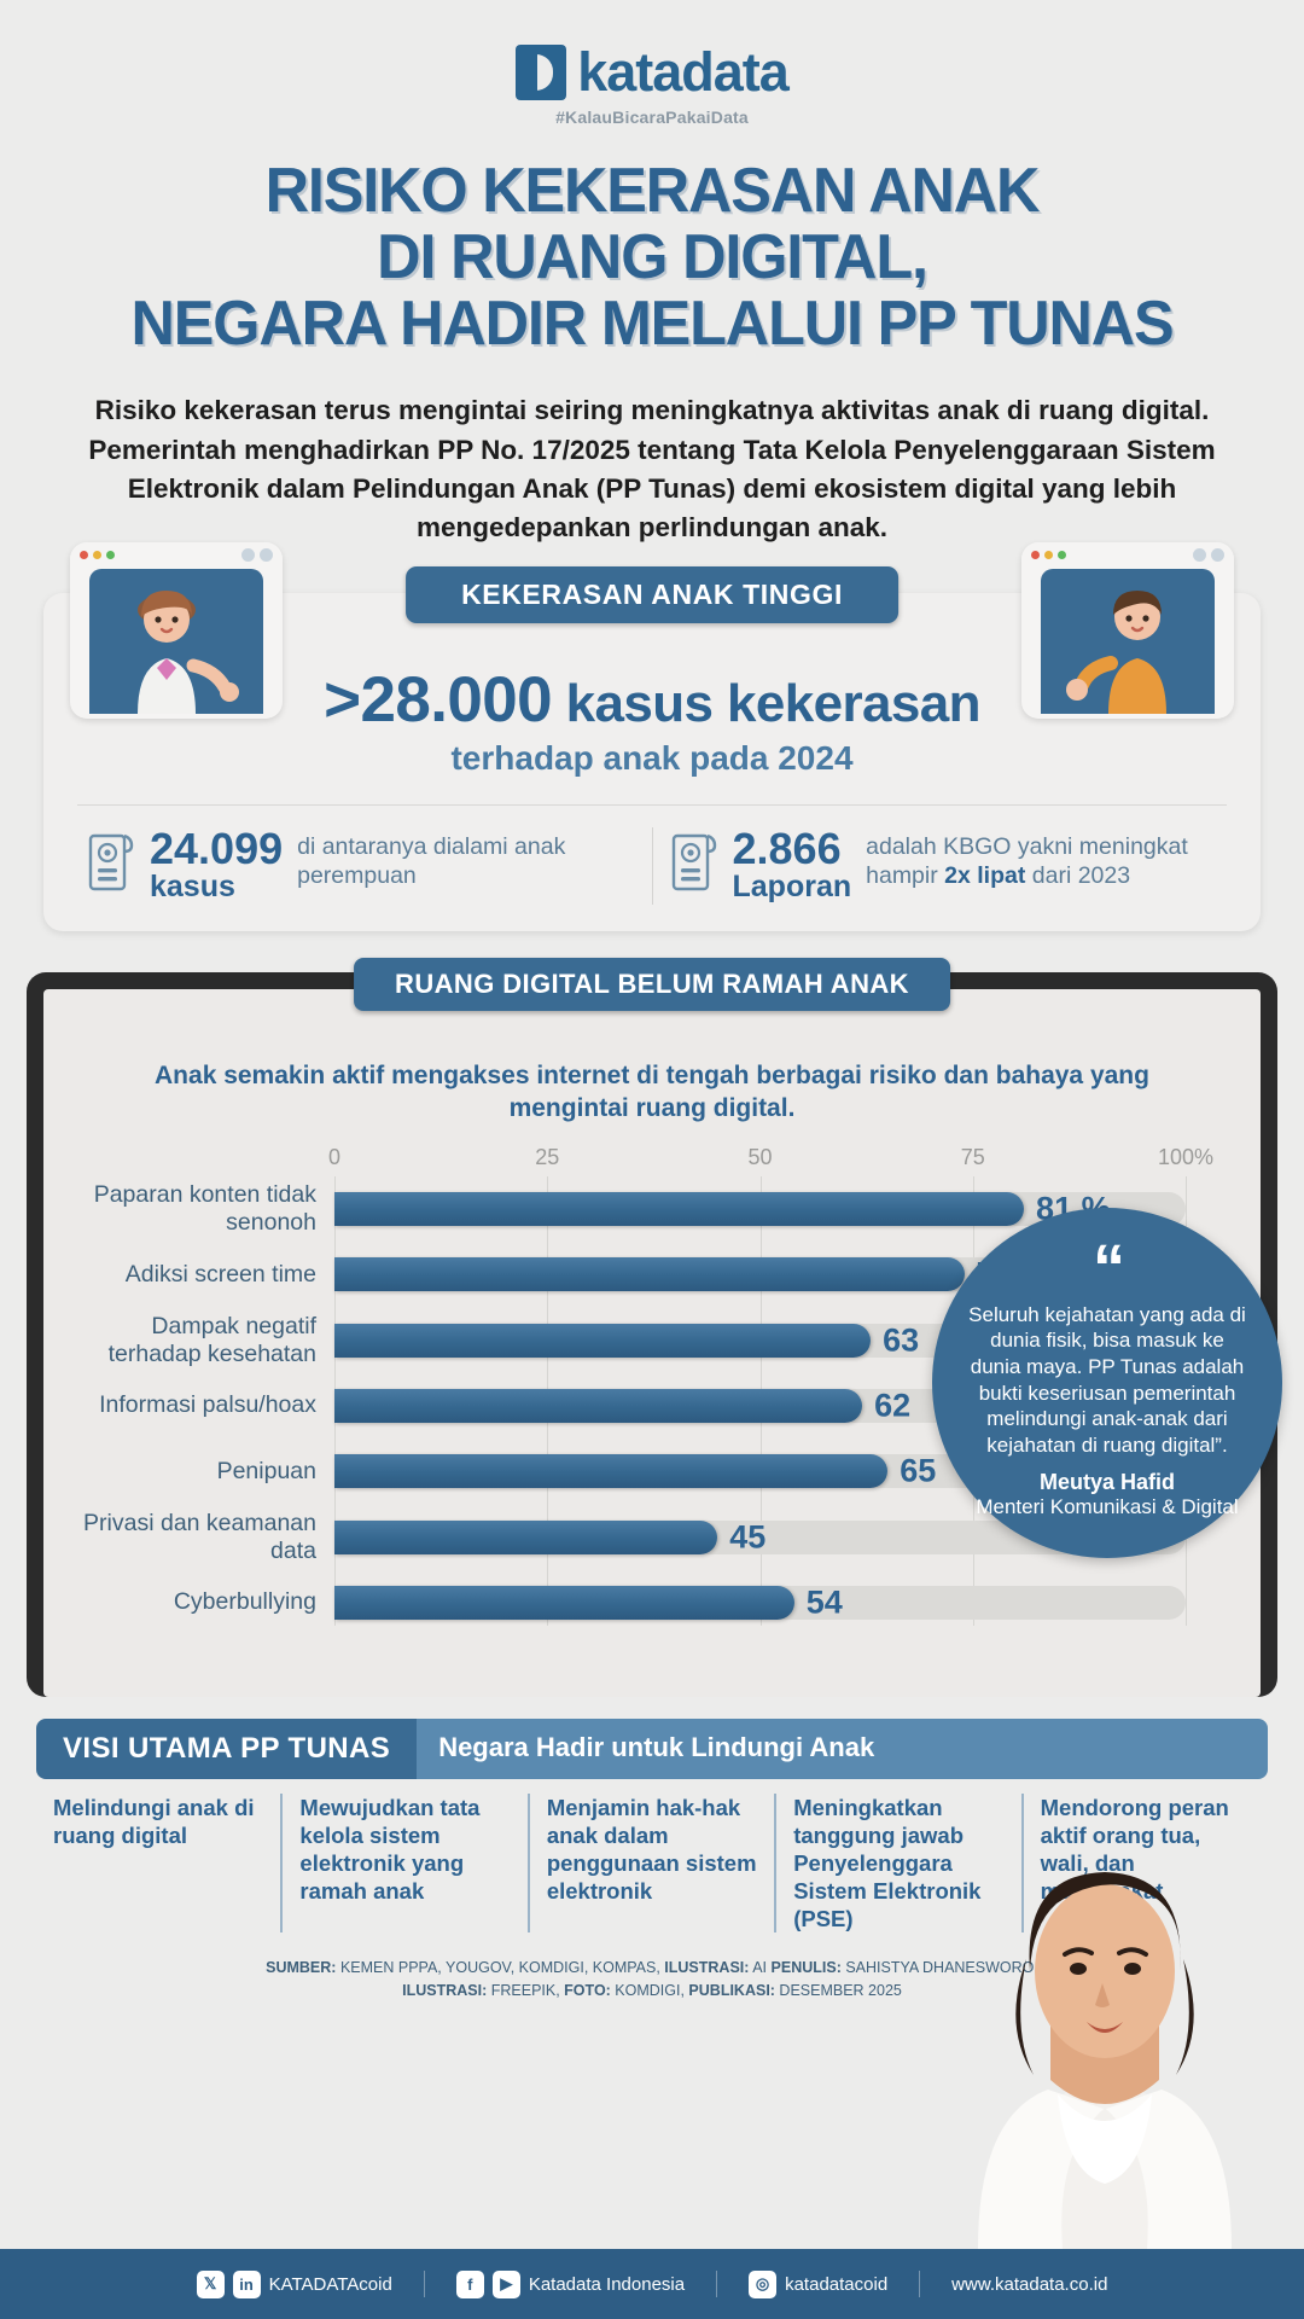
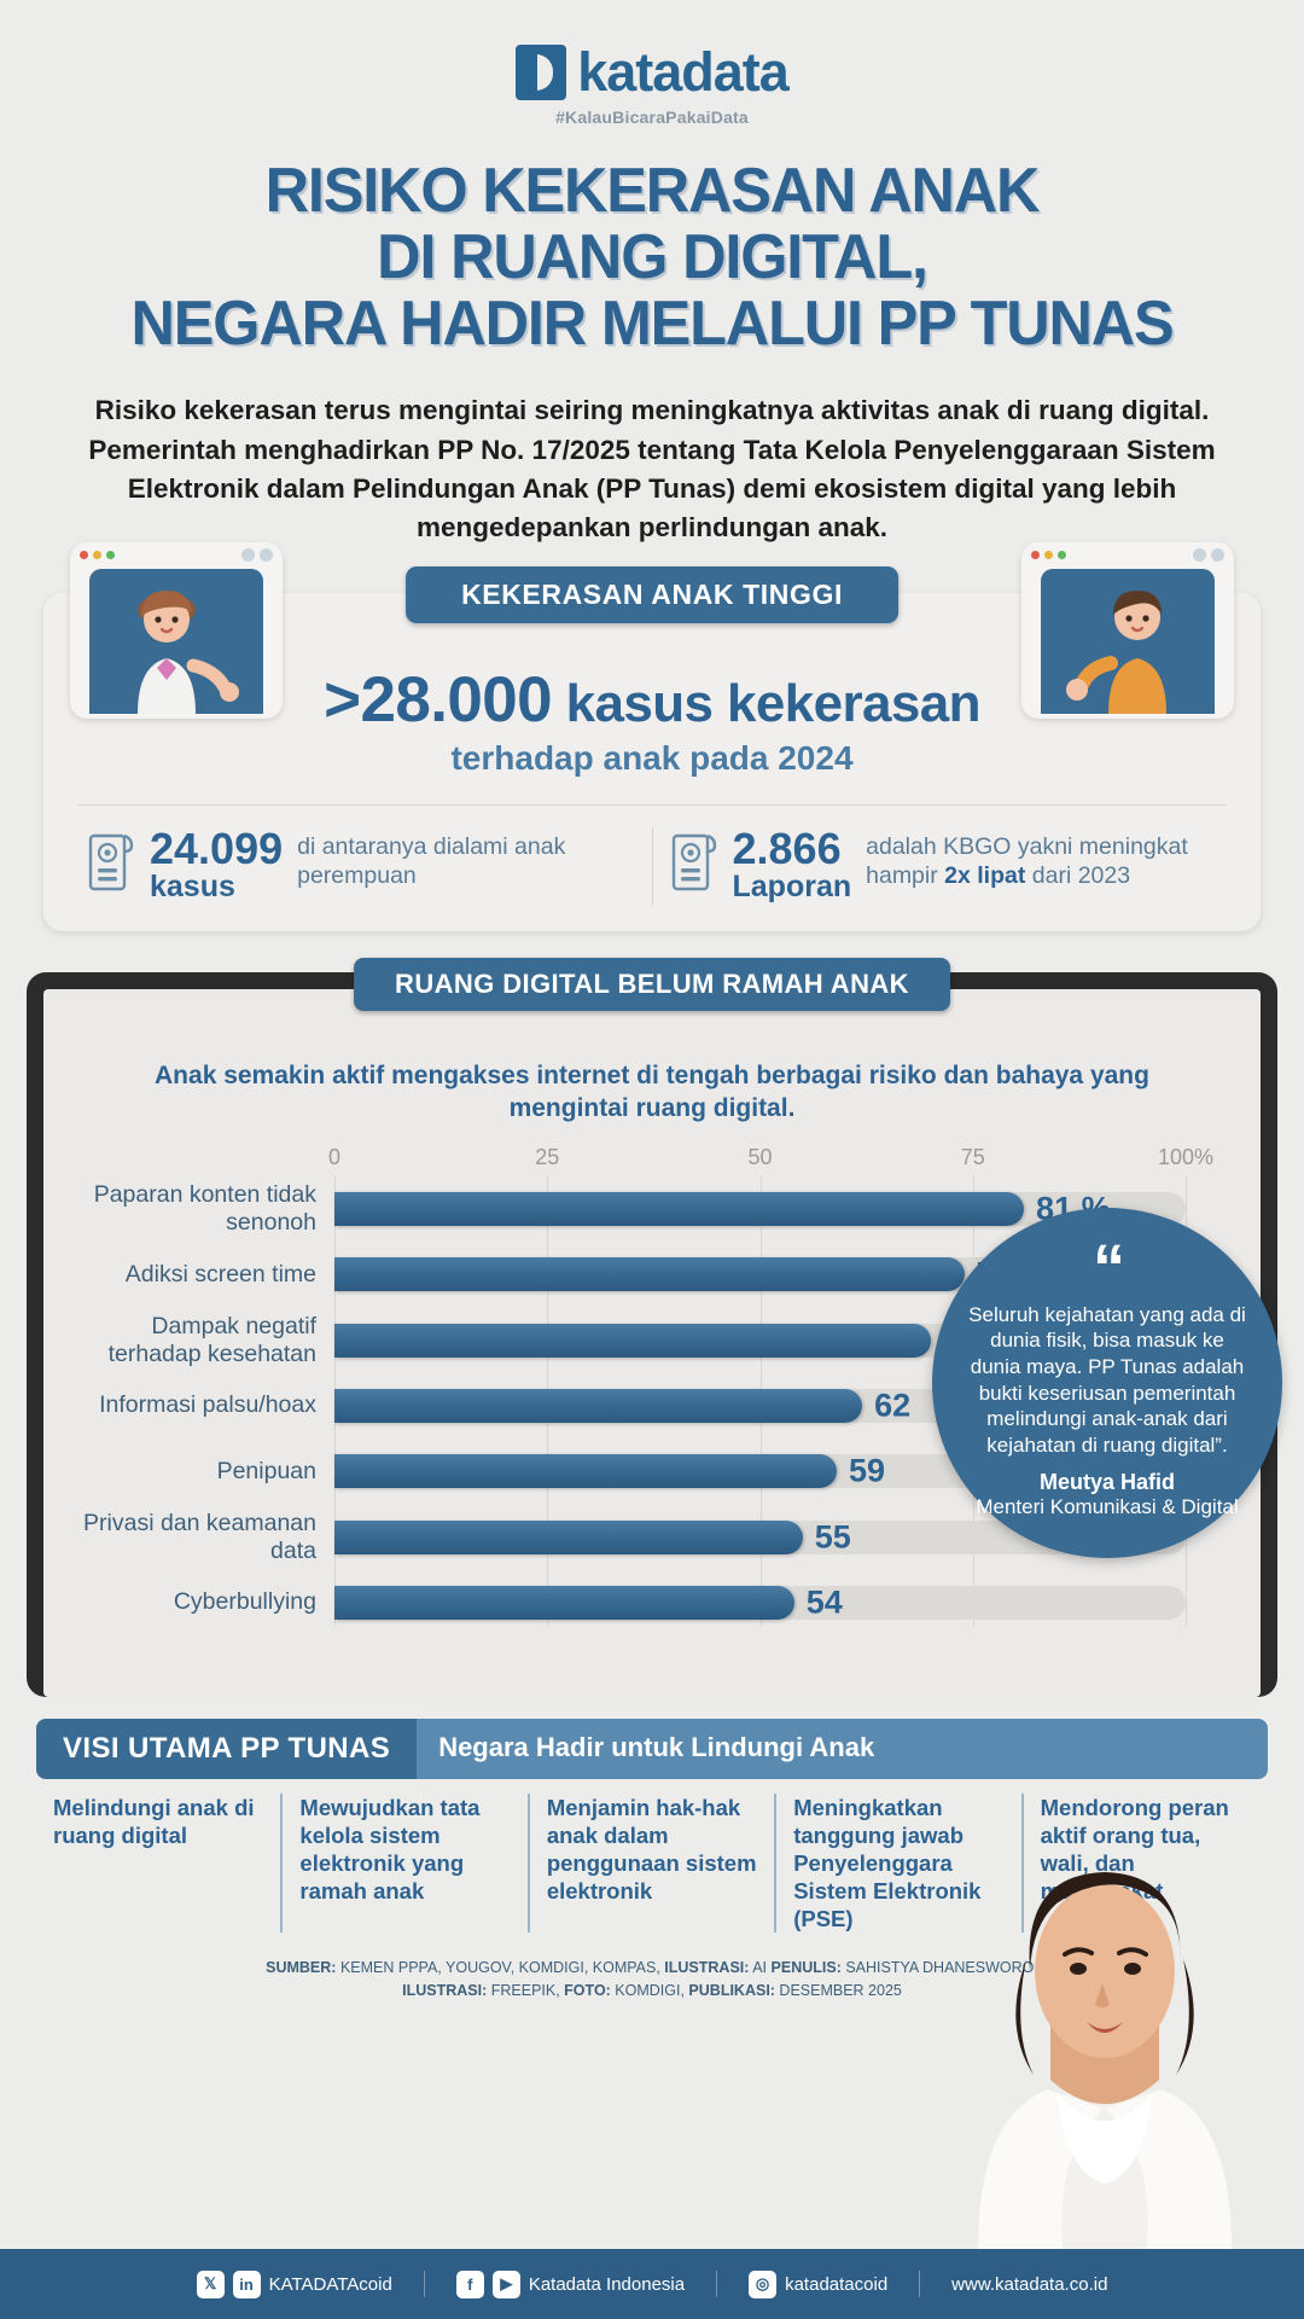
Dampak negatif terhadap kesehatan: 63 -> 70
Penipuan: 65 -> 59
Privasi dan keamanan data: 45 -> 55
